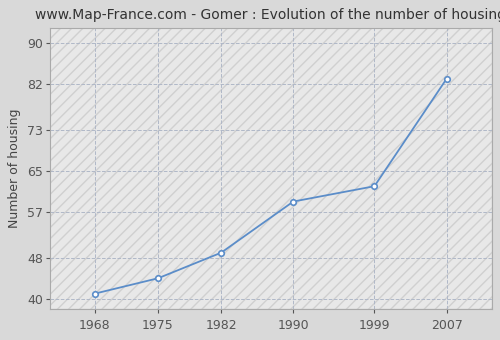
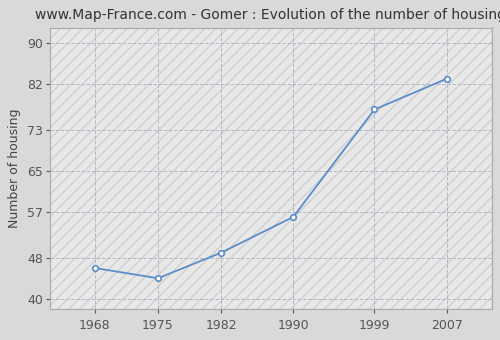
1968: 41 -> 46
1990: 59 -> 56
1999: 62 -> 77
